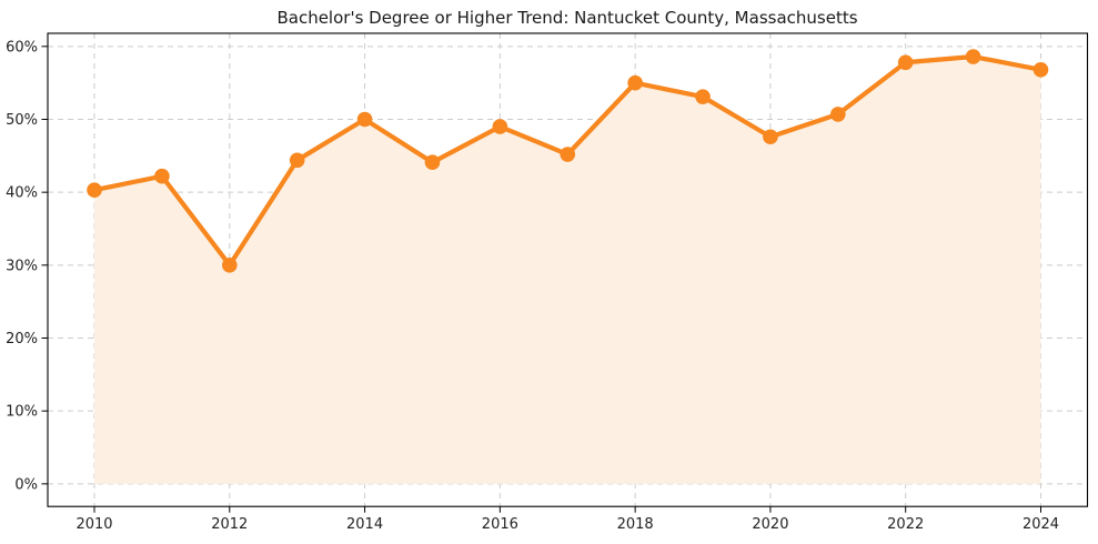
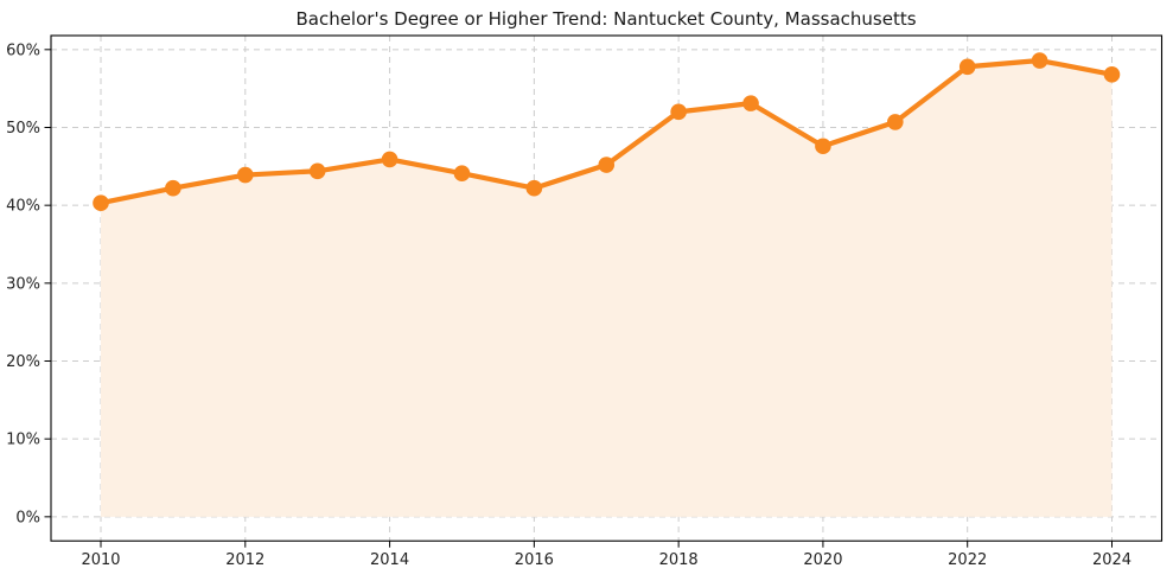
2012: 30% -> 44%
2014: 50% -> 46%
2016: 49% -> 42%
2018: 55% -> 52%
